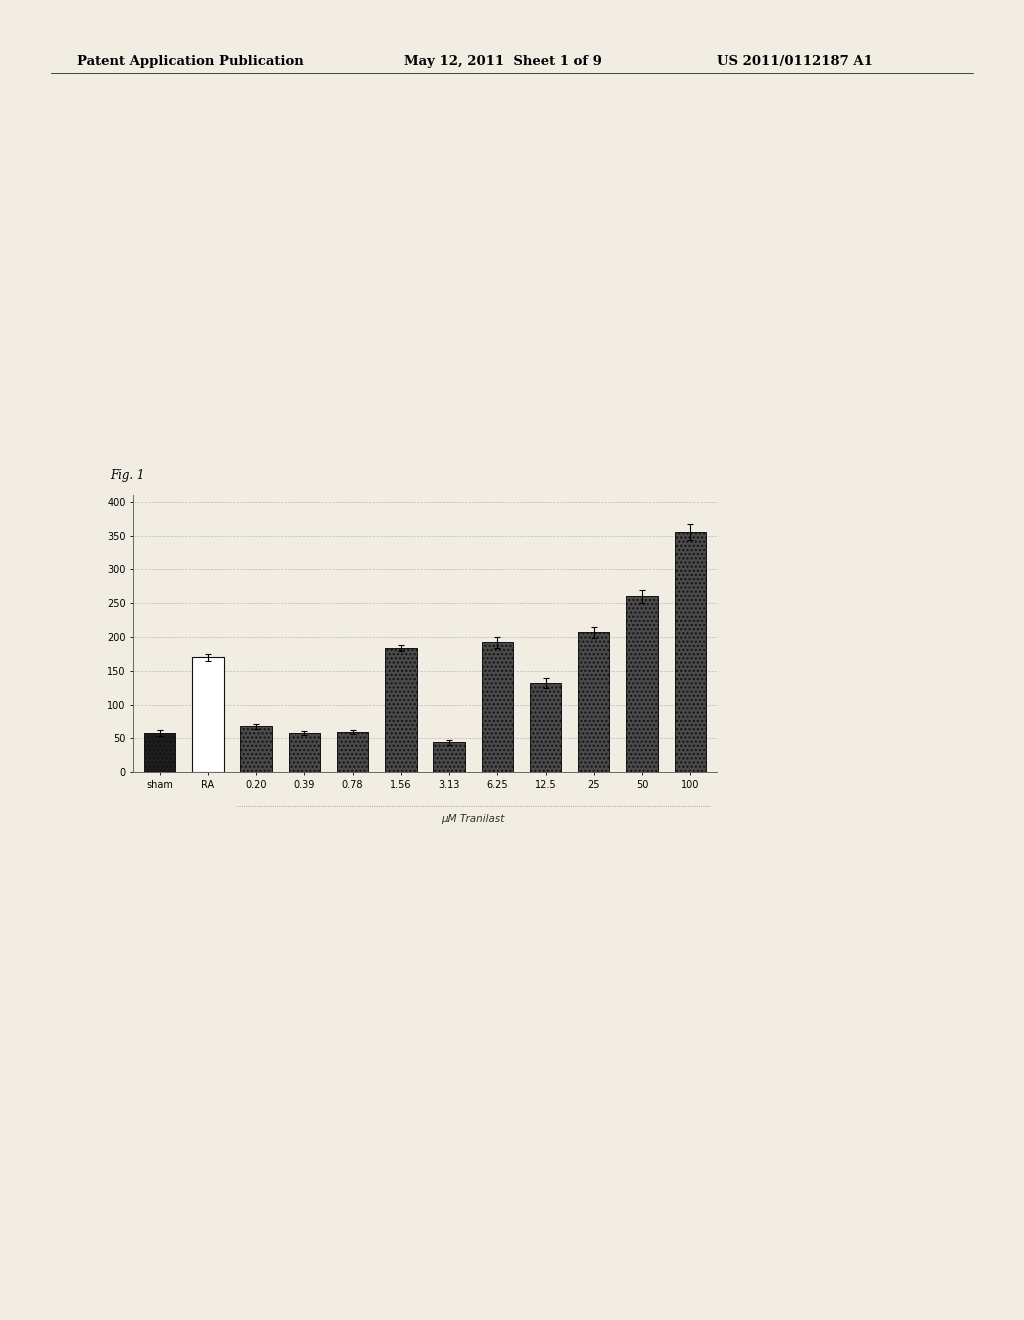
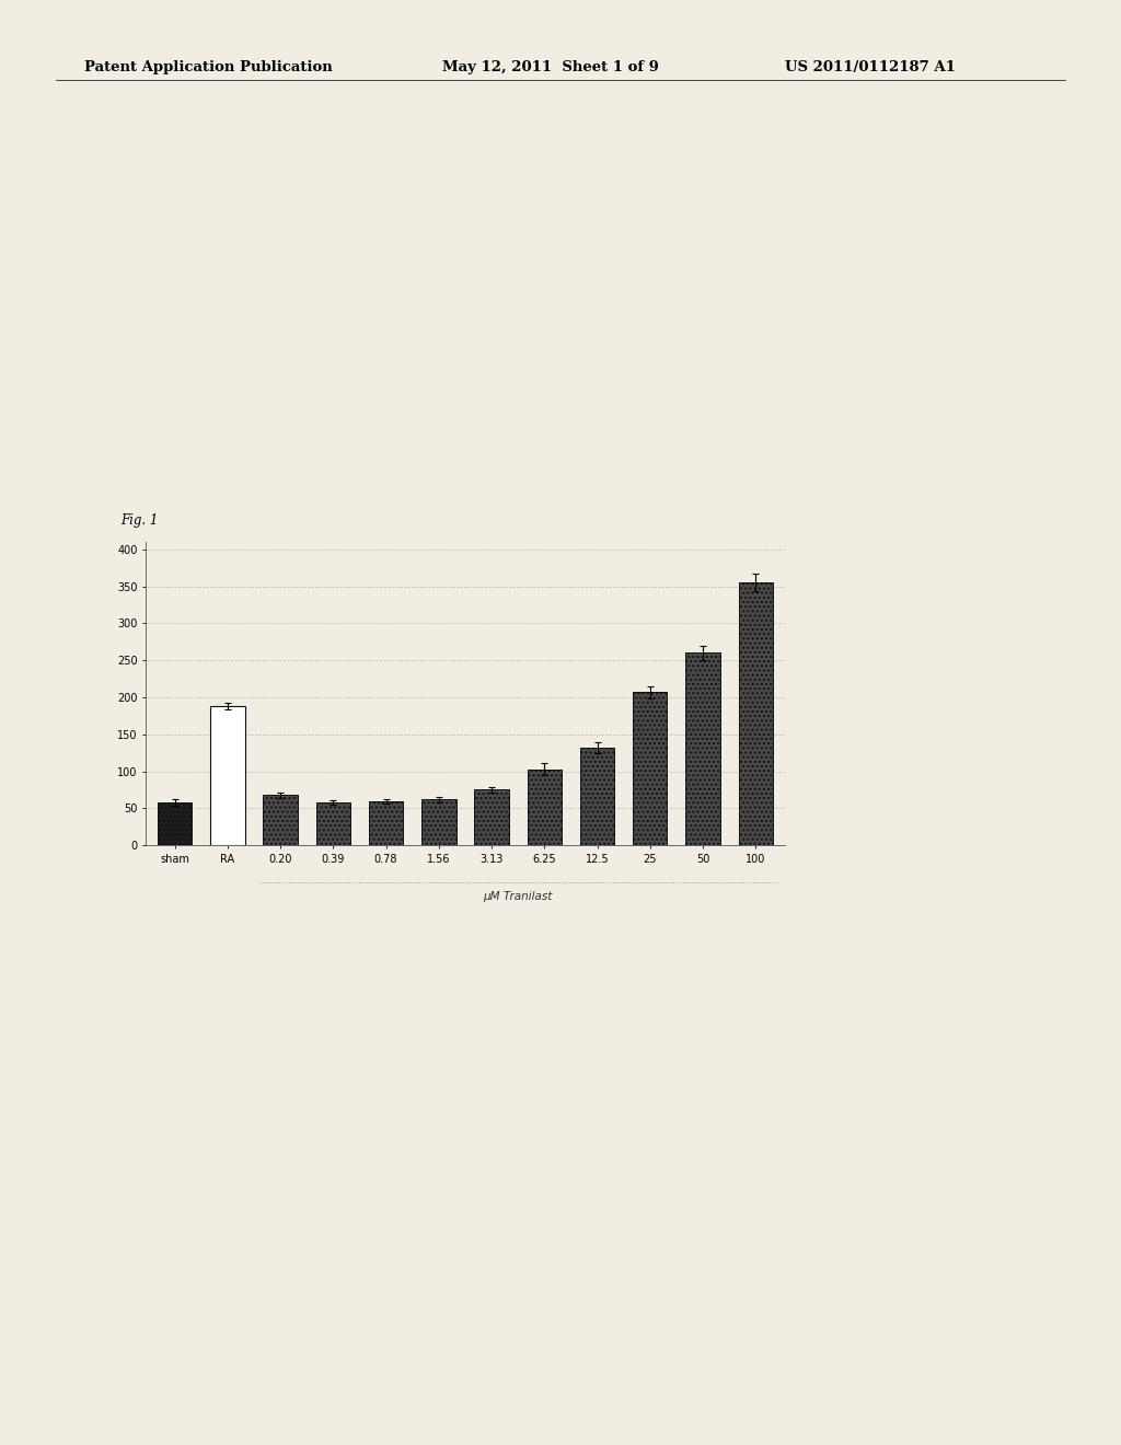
RA: 170 -> 188
1.56: 184 -> 62
3.13: 44 -> 75
6.25: 192 -> 103
